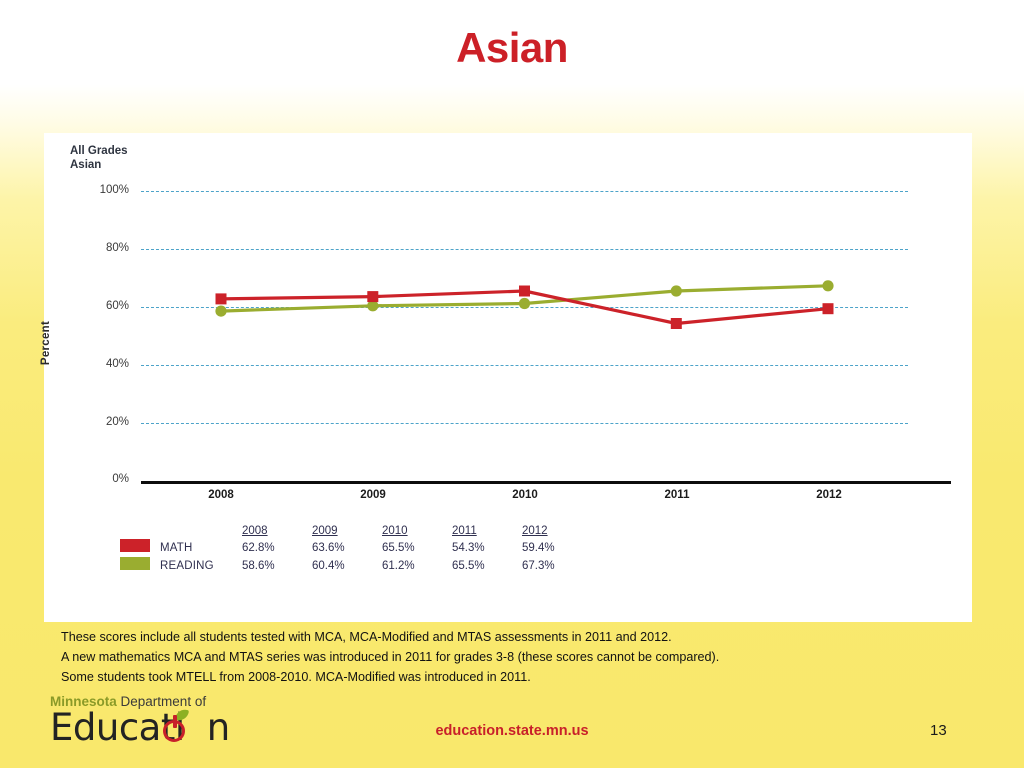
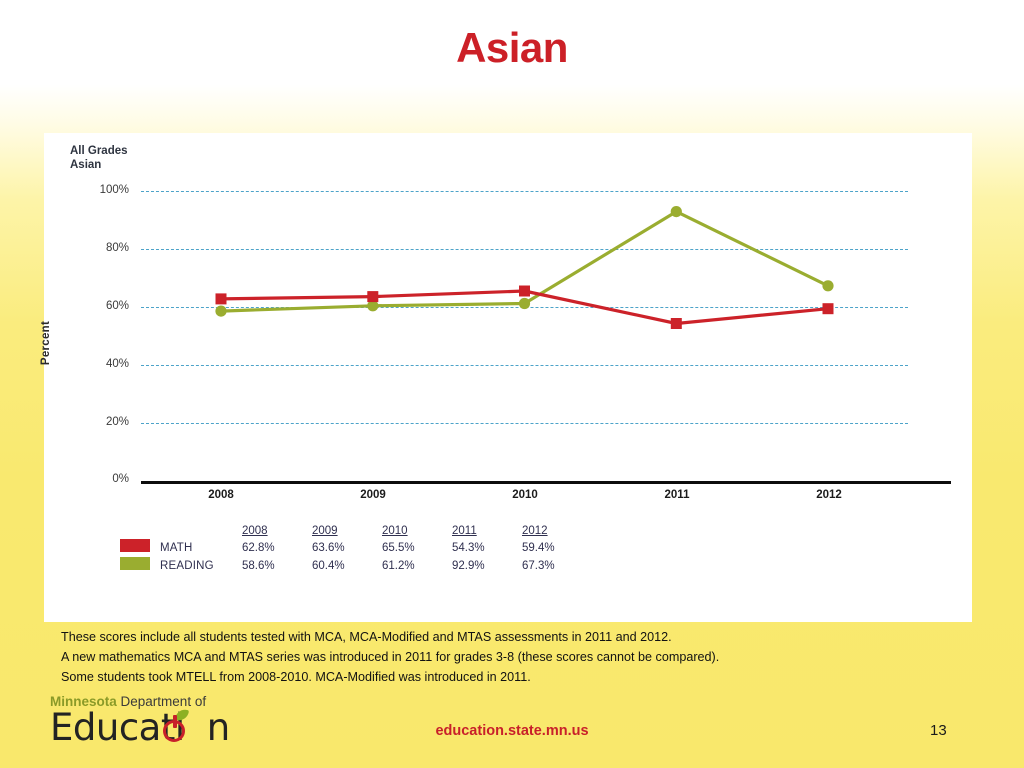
READING/2011: 65.5% -> 92.9%
